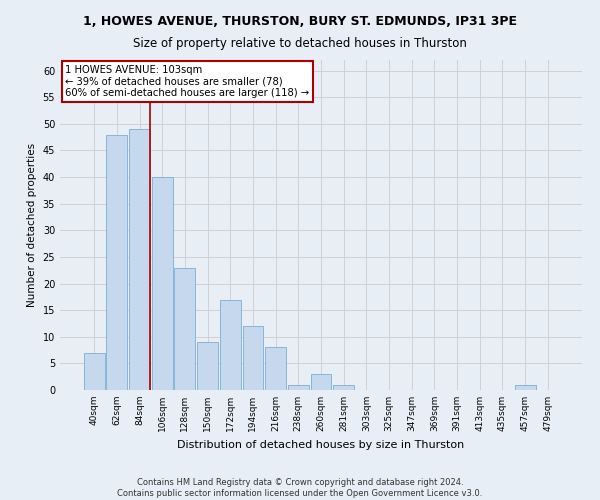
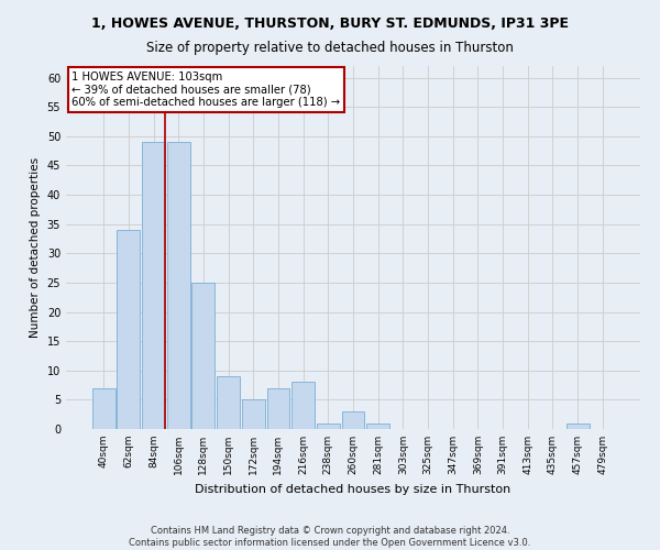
62sqm: 48 -> 34
106sqm: 40 -> 49
128sqm: 23 -> 25
172sqm: 17 -> 5
194sqm: 12 -> 7
